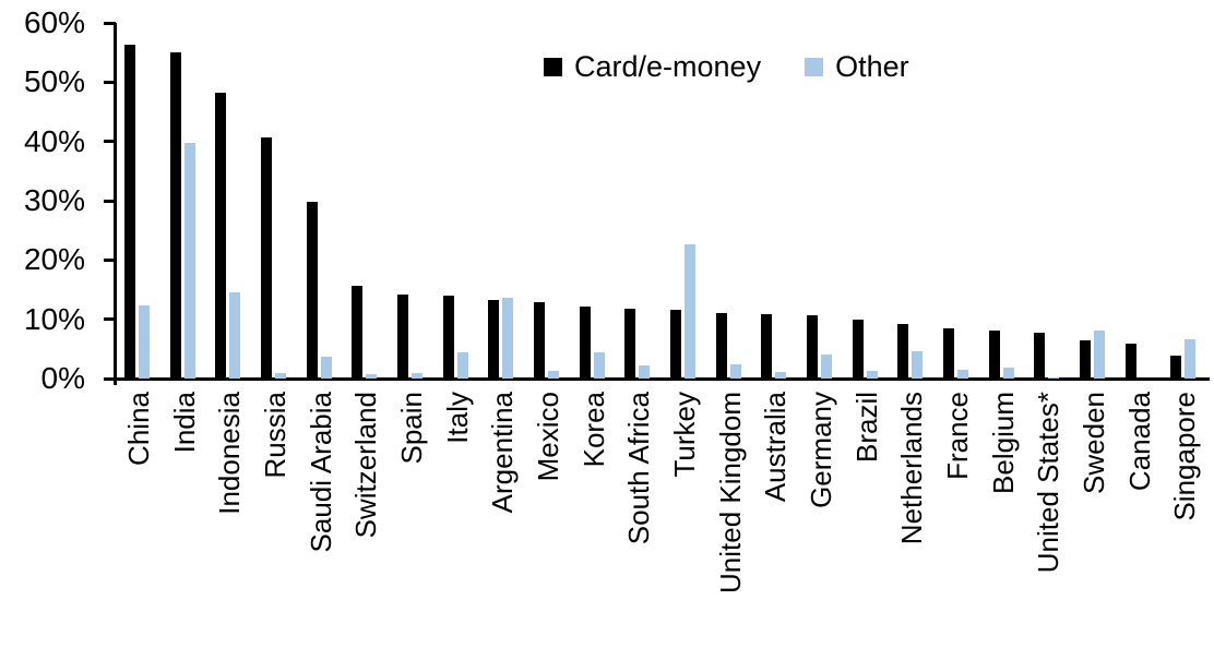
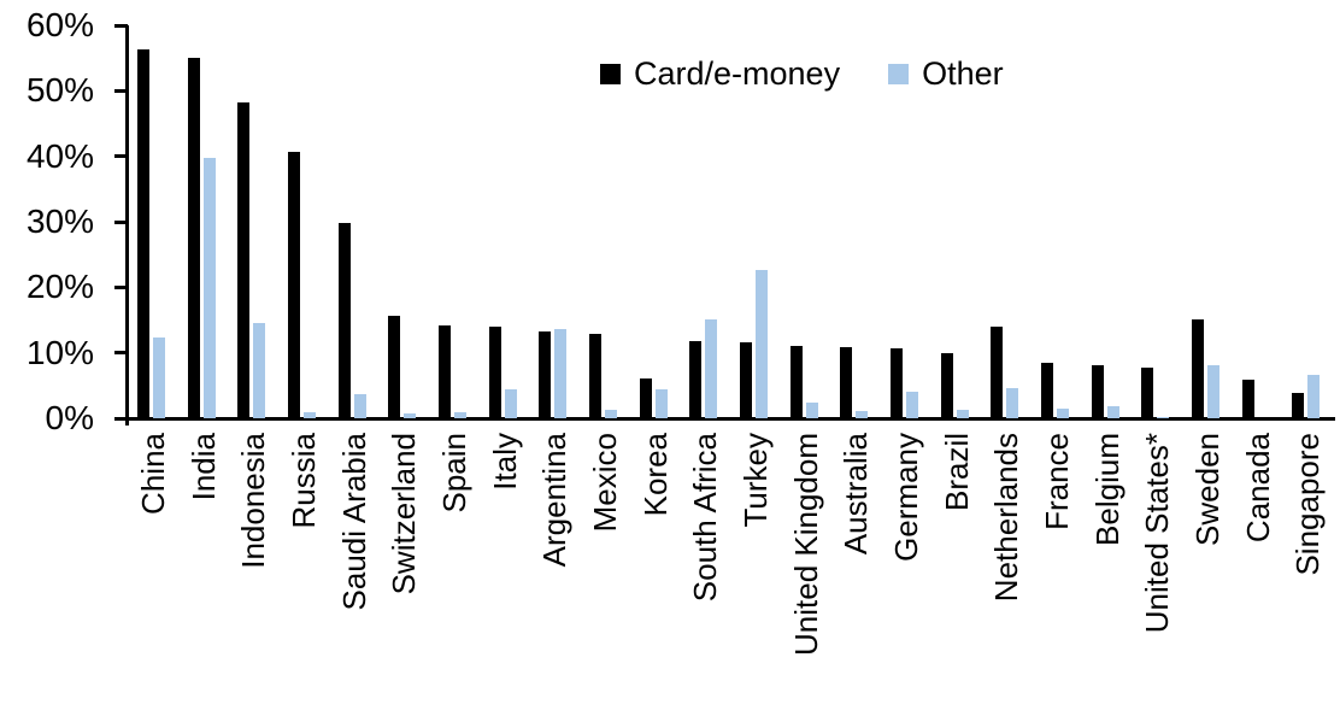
Card/e-money/Korea: 12% -> 6%
Other/South Africa: 2% -> 15%
Card/e-money/Netherlands: 9% -> 14%
Card/e-money/Sweden: 6% -> 15%
